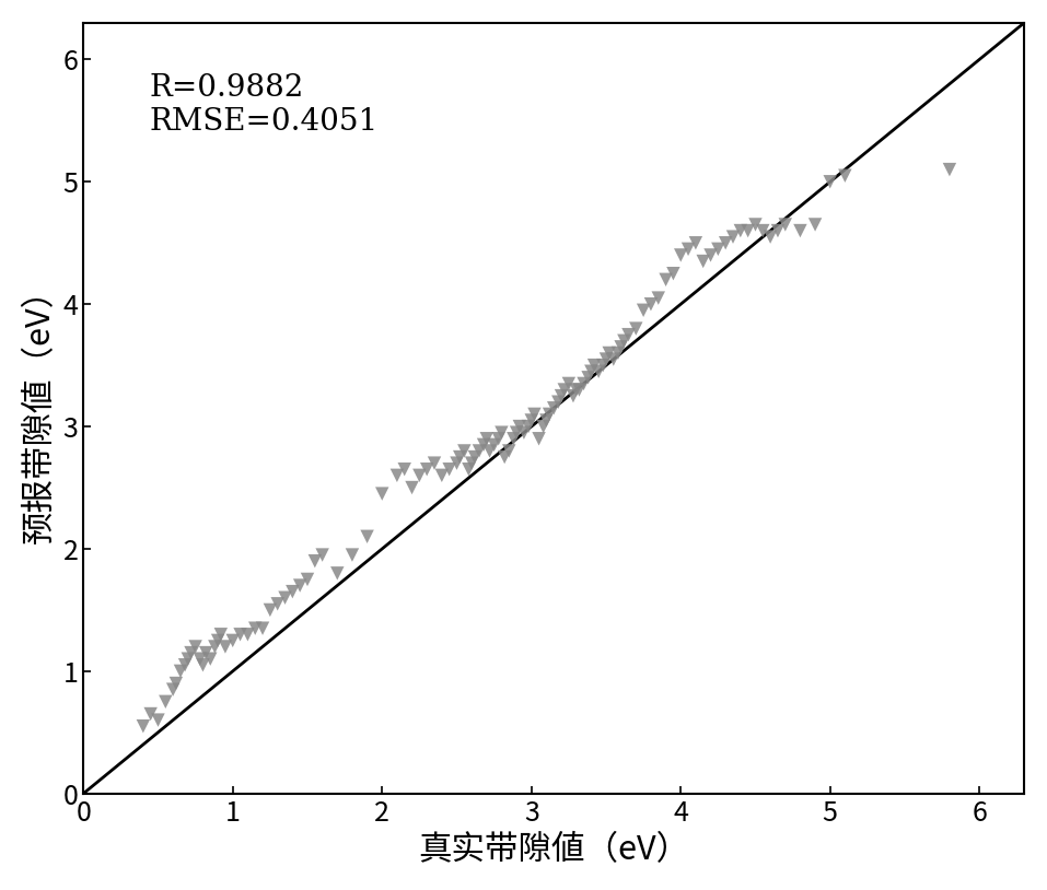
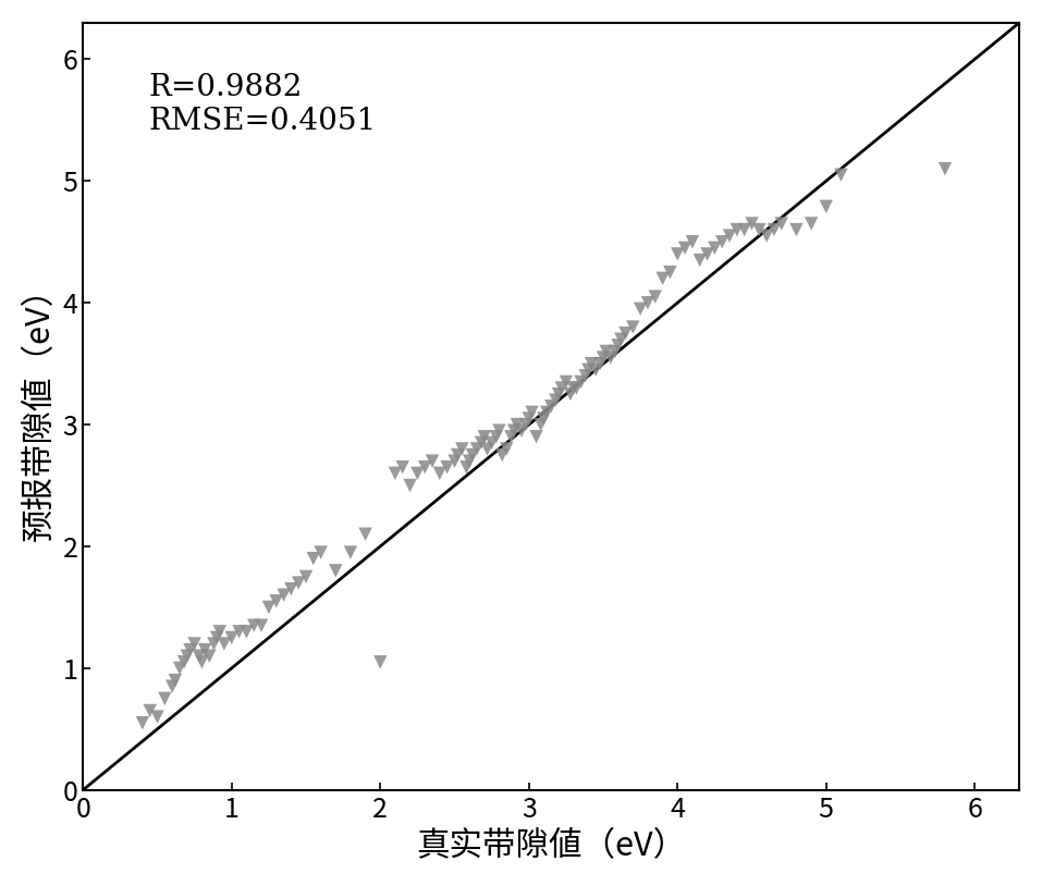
2: 2.45 -> 1.05
5: 5.00 -> 4.79
